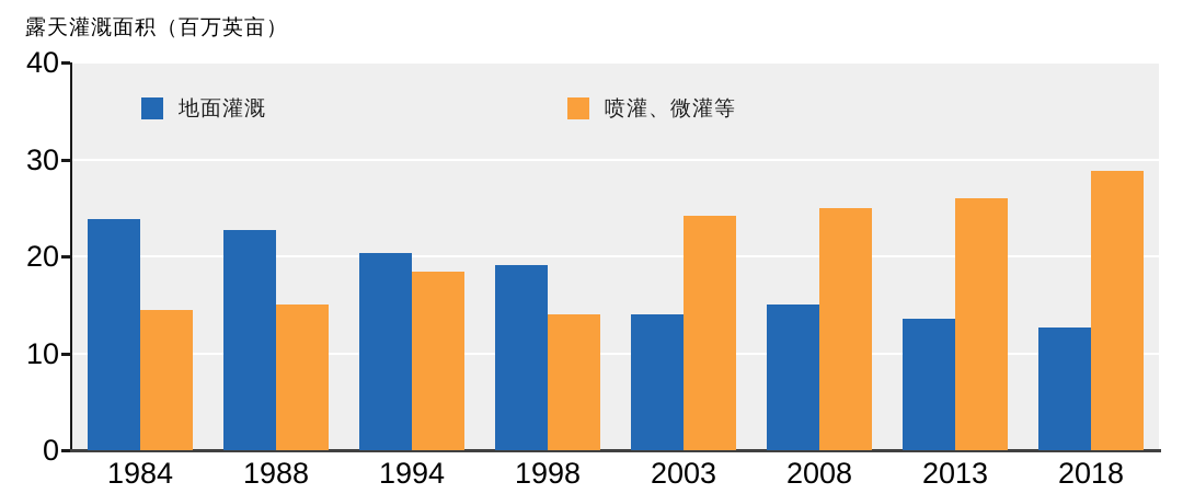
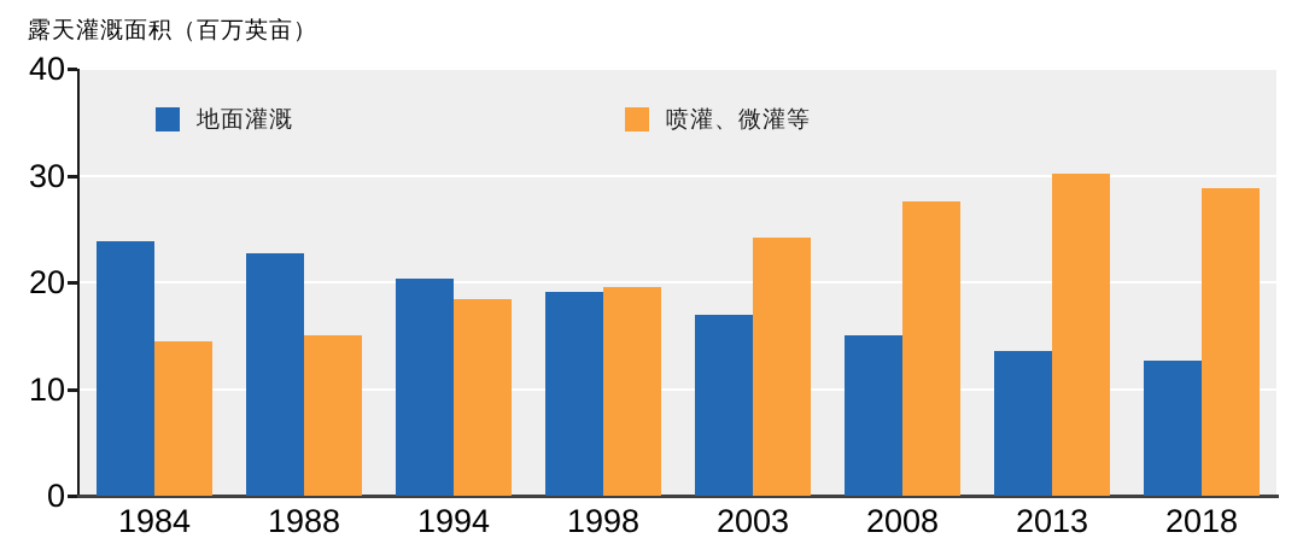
喷灌、微灌等/1998: 14 -> 20
地面灌溉/2003: 14 -> 17
喷灌、微灌等/2008: 25 -> 28
喷灌、微灌等/2013: 26 -> 30
